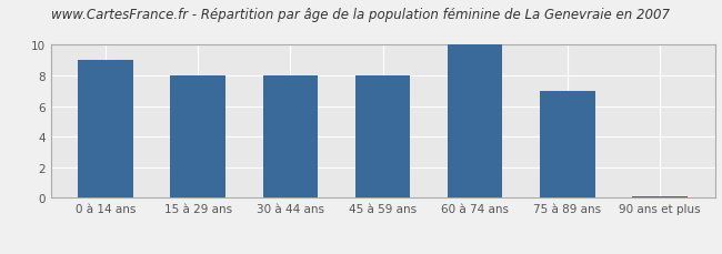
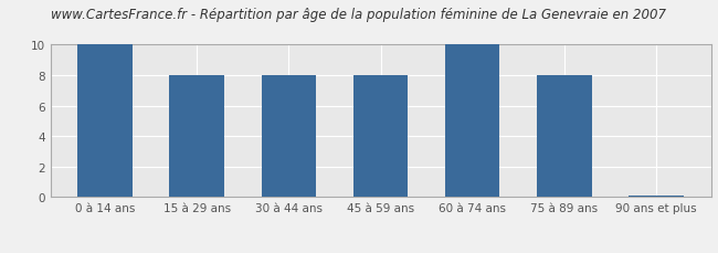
0 à 14 ans: 9.0 -> 10.0
75 à 89 ans: 7.0 -> 8.0
